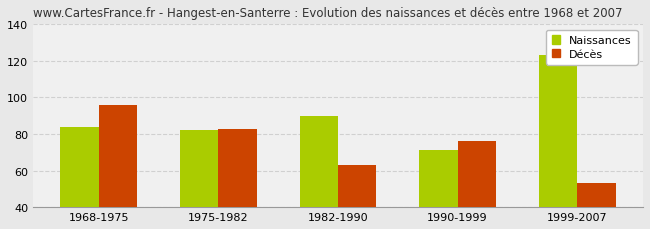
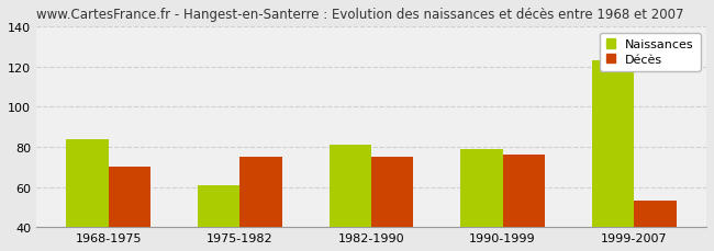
Décès/1968-1975: 96 -> 70
Naissances/1975-1982: 82 -> 61
Décès/1975-1982: 83 -> 75
Naissances/1982-1990: 90 -> 81
Décès/1982-1990: 63 -> 75
Naissances/1990-1999: 71 -> 79
